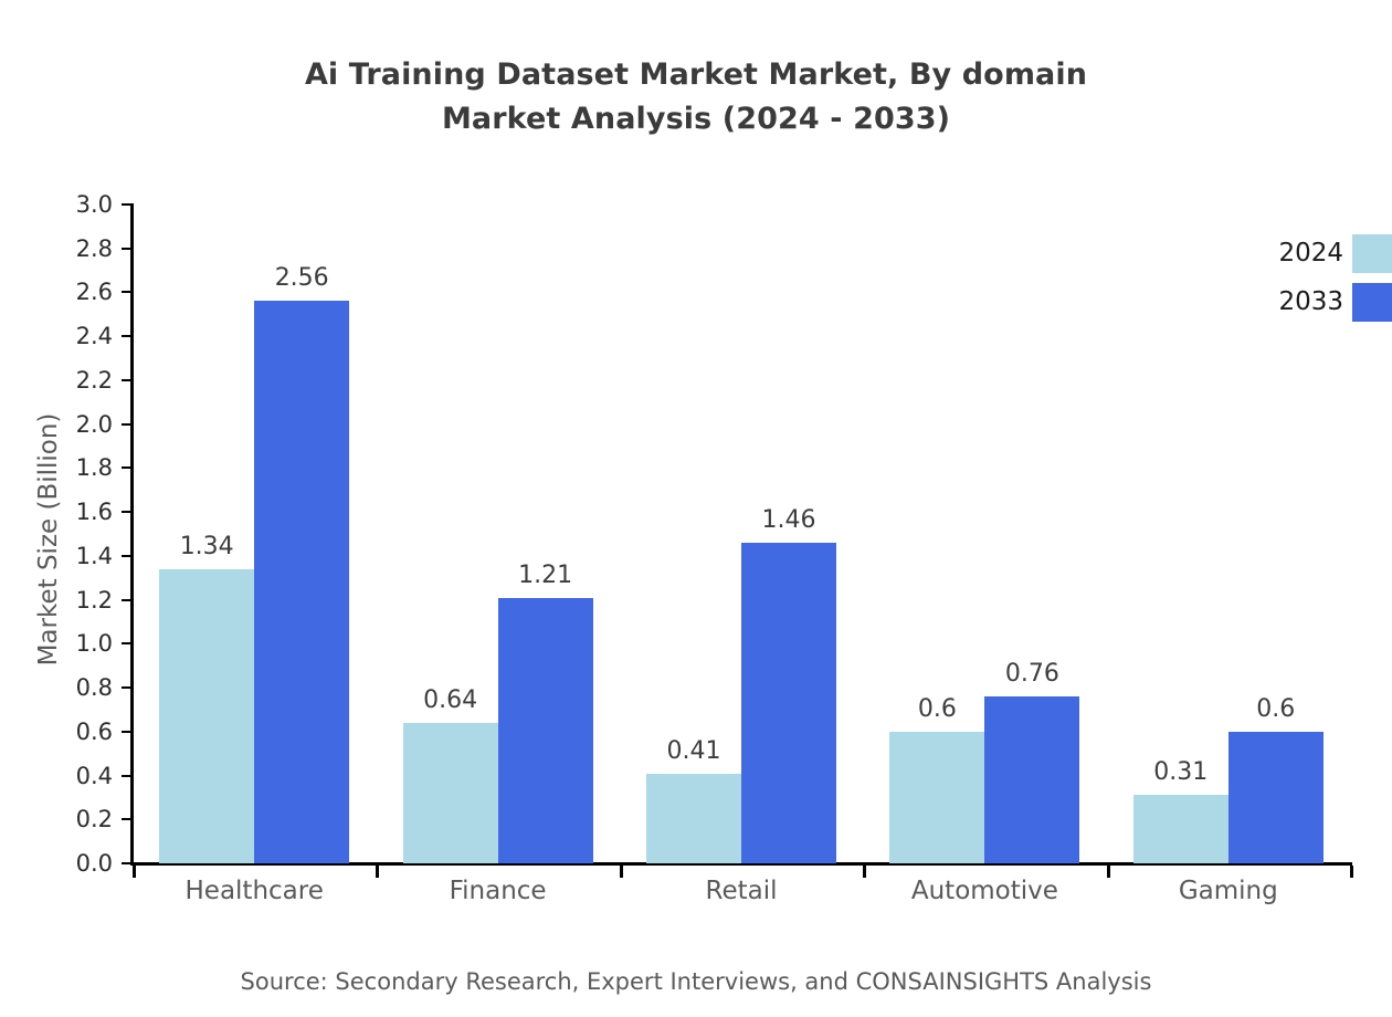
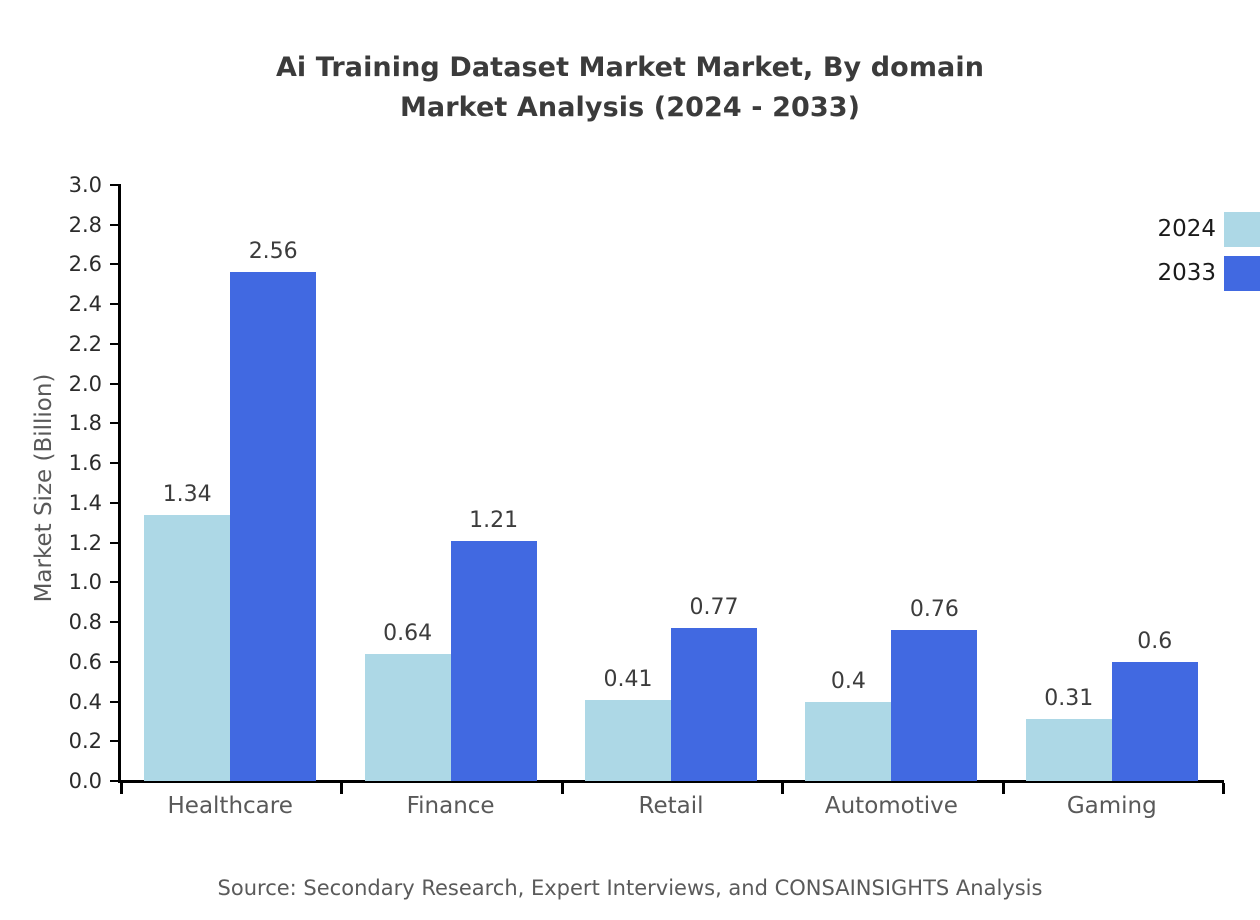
2033/Retail: 1.46 -> 0.77
2024/Automotive: 0.6 -> 0.4
